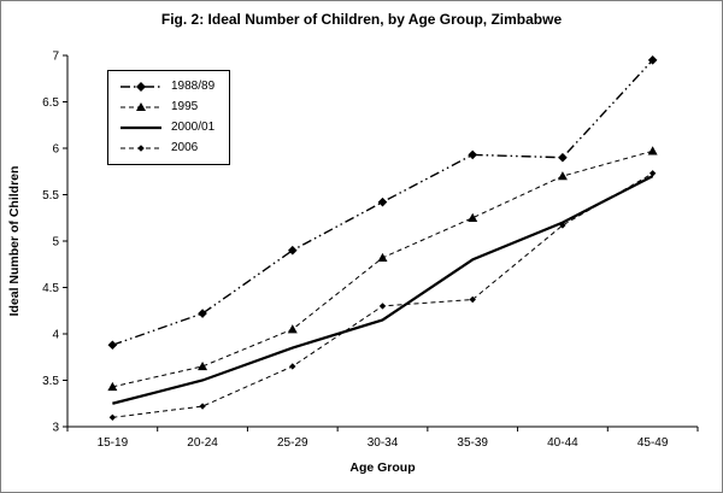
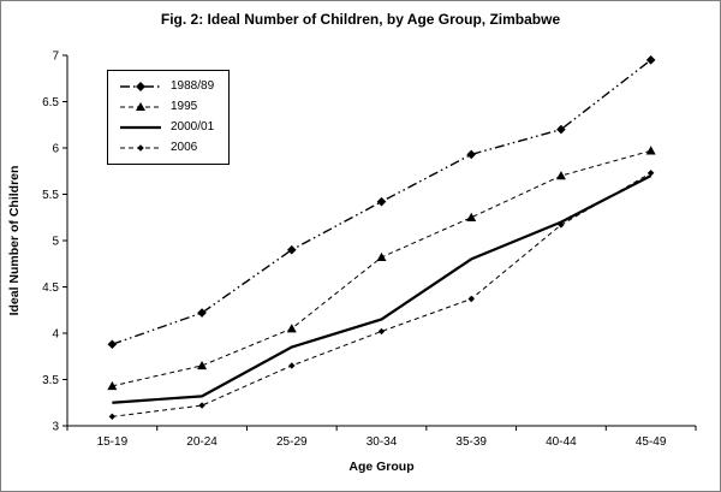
2000/01/20-24: 3.5 -> 3.3
2006/30-34: 4.3 -> 4.0
1988/89/40-44: 5.9 -> 6.2
